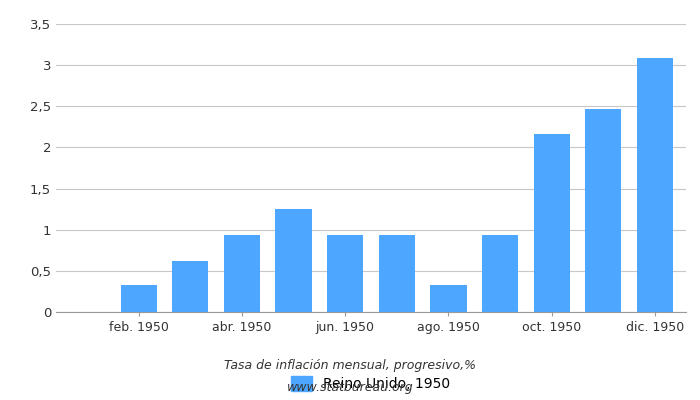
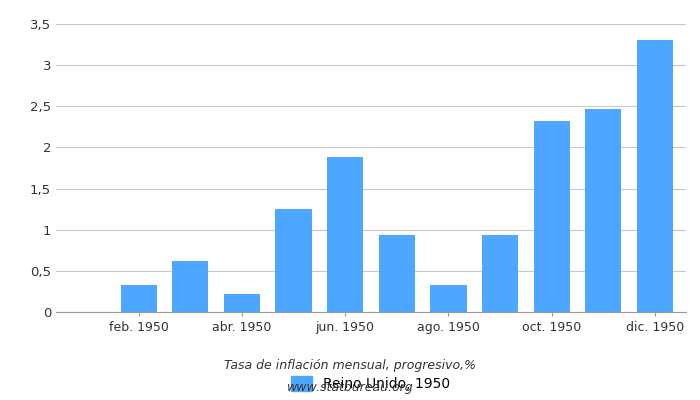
abr. 1950: 0,93 -> 0,22
jun. 1950: 0,93 -> 1,88
oct. 1950: 2,16 -> 2,32
dic. 1950: 3,09 -> 3,30
